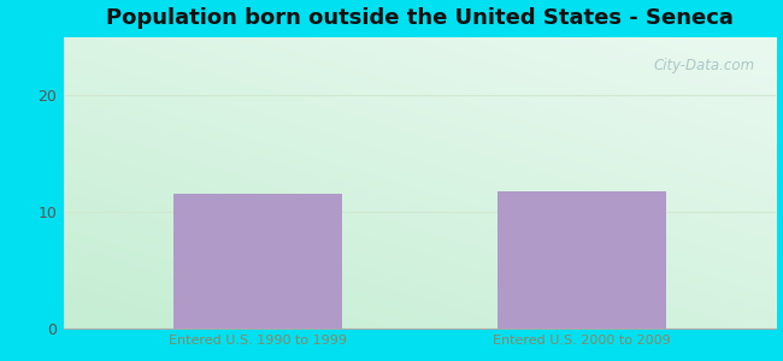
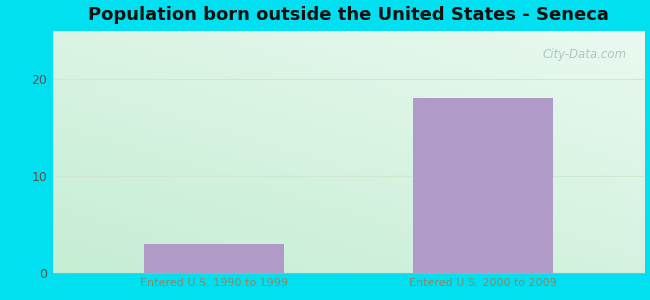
Entered U.S. 1990 to 1999: 11.5 -> 3.0
Entered U.S. 2000 to 2009: 11.8 -> 18.0
